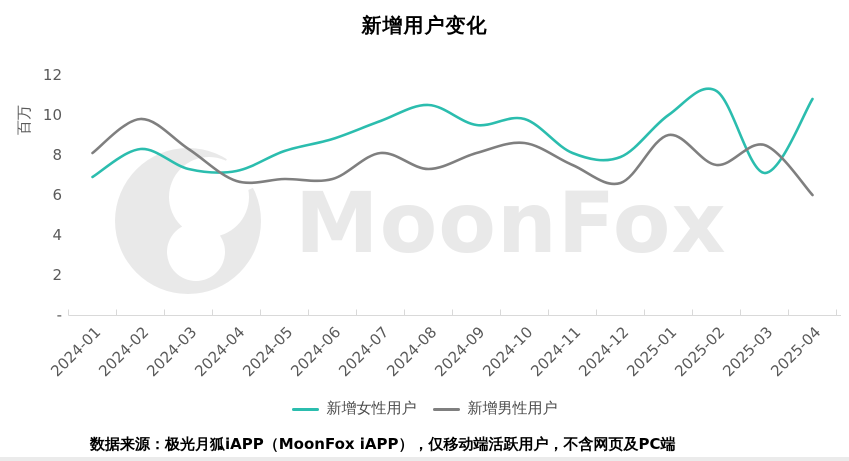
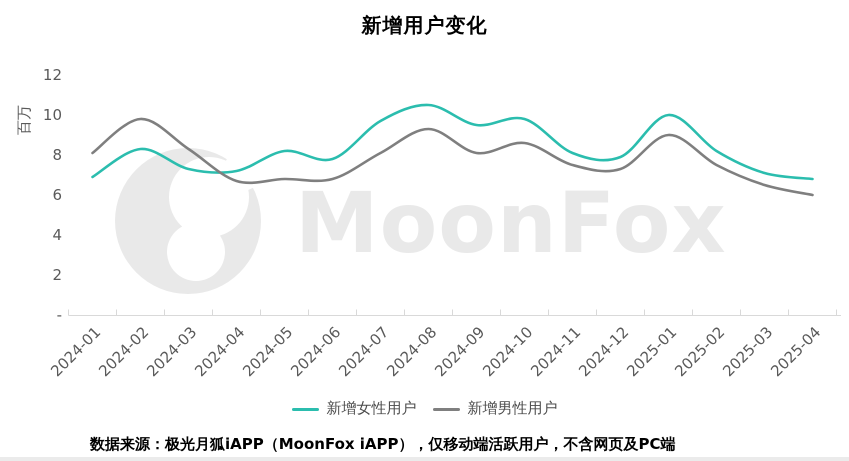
新增女性用户/2024-06: 8.8 -> 7.8
新增男性用户/2024-08: 7.3 -> 9.3
新增男性用户/2024-12: 6.6 -> 7.3
新增女性用户/2025-02: 11.2 -> 8.2
新增男性用户/2025-03: 8.5 -> 6.5
新增女性用户/2025-04: 10.8 -> 6.8
